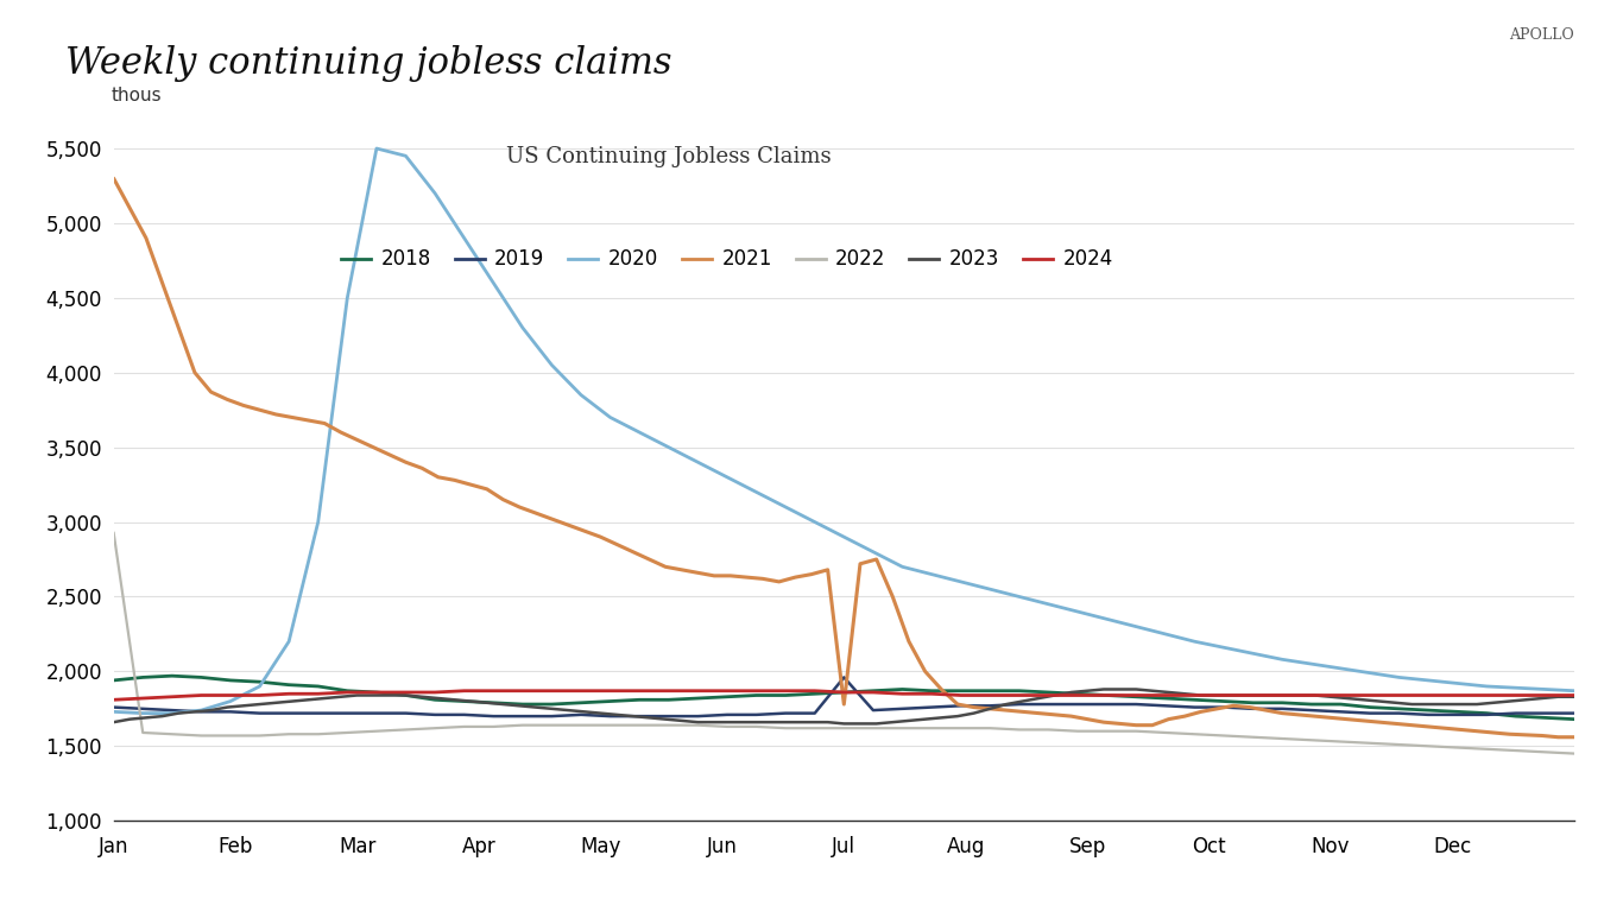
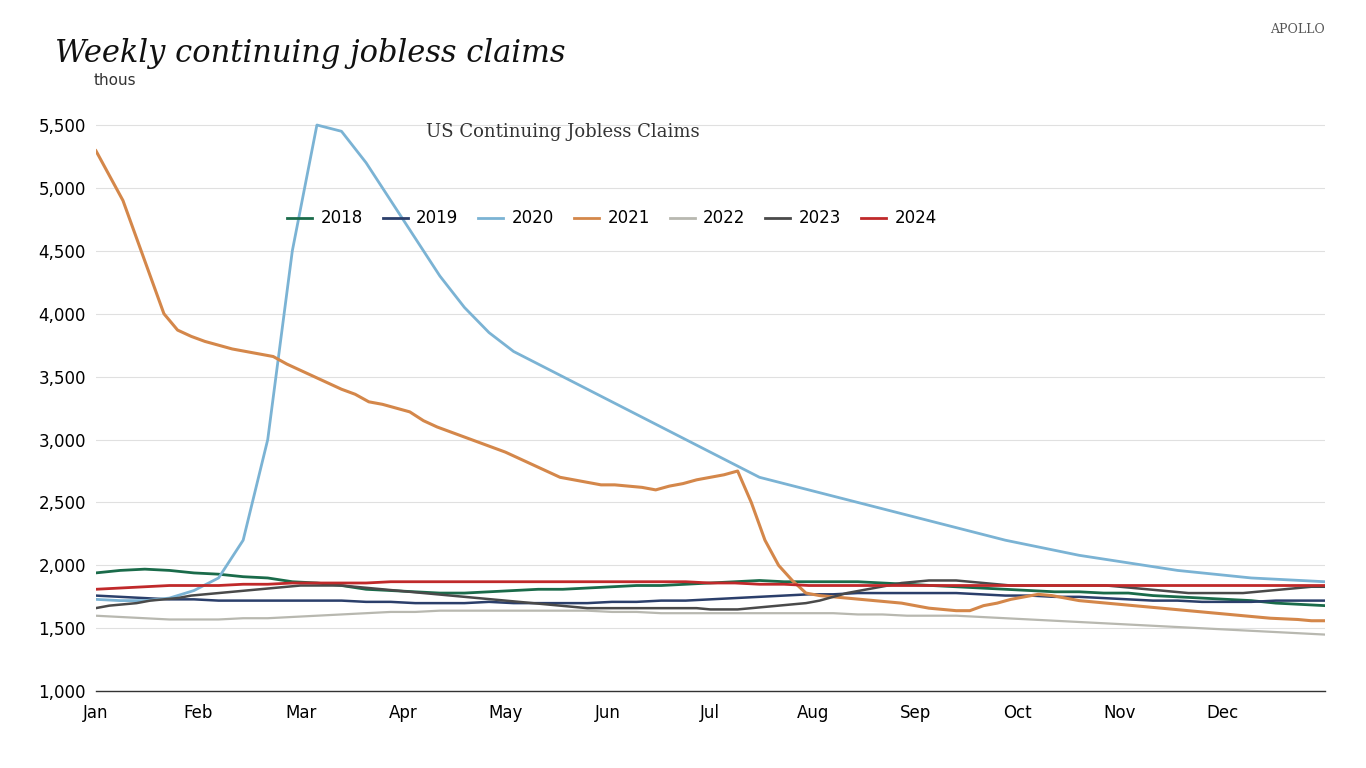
2022/Jan: 2,930 -> 1,600
2019/Jul: 1,960 -> 1,730
2021/Jul: 1,780 -> 2,700
